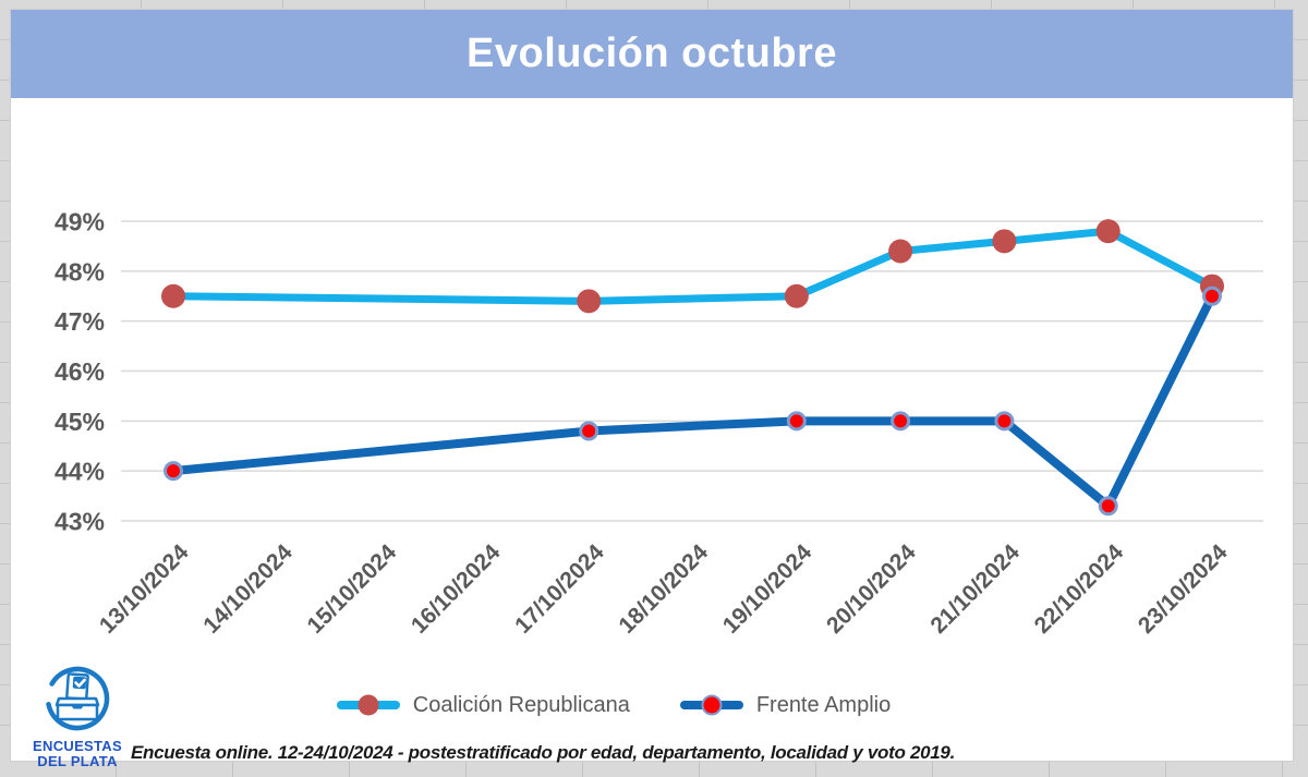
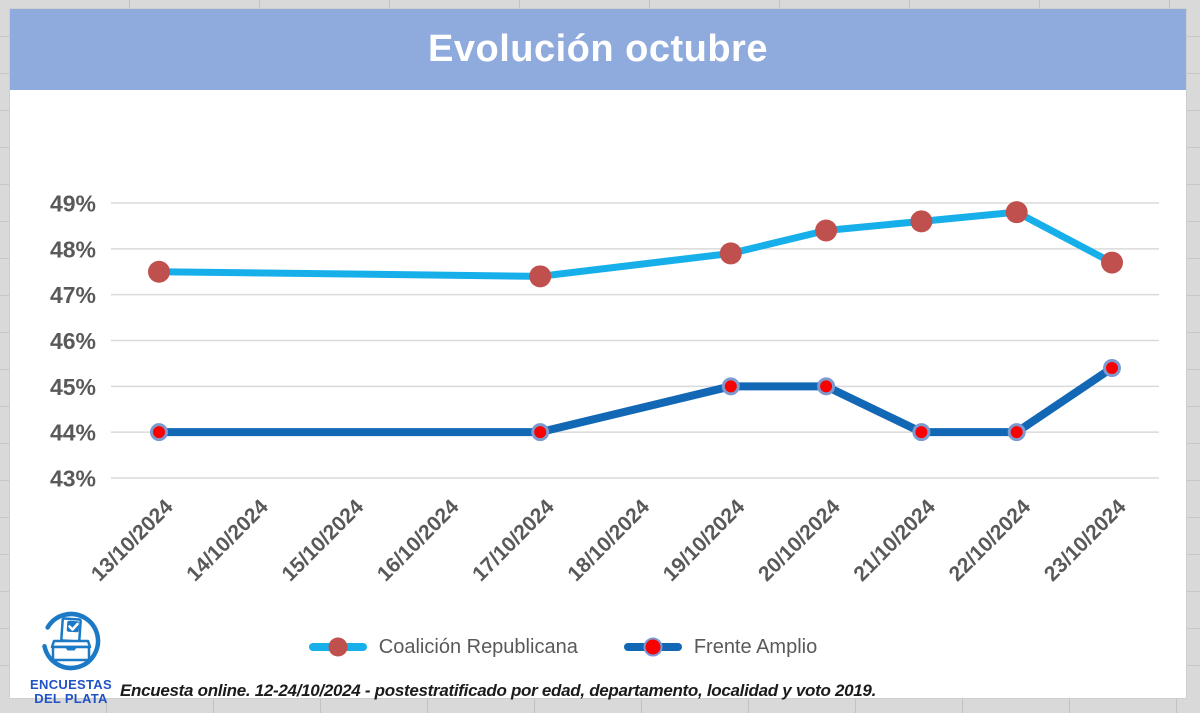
Frente Amplio/17/10/2024: 44.8% -> 44.0%
Coalición Republicana/19/10/2024: 47.5% -> 47.9%
Frente Amplio/21/10/2024: 45.0% -> 44.0%
Frente Amplio/22/10/2024: 43.3% -> 44.0%
Frente Amplio/23/10/2024: 47.5% -> 45.4%
